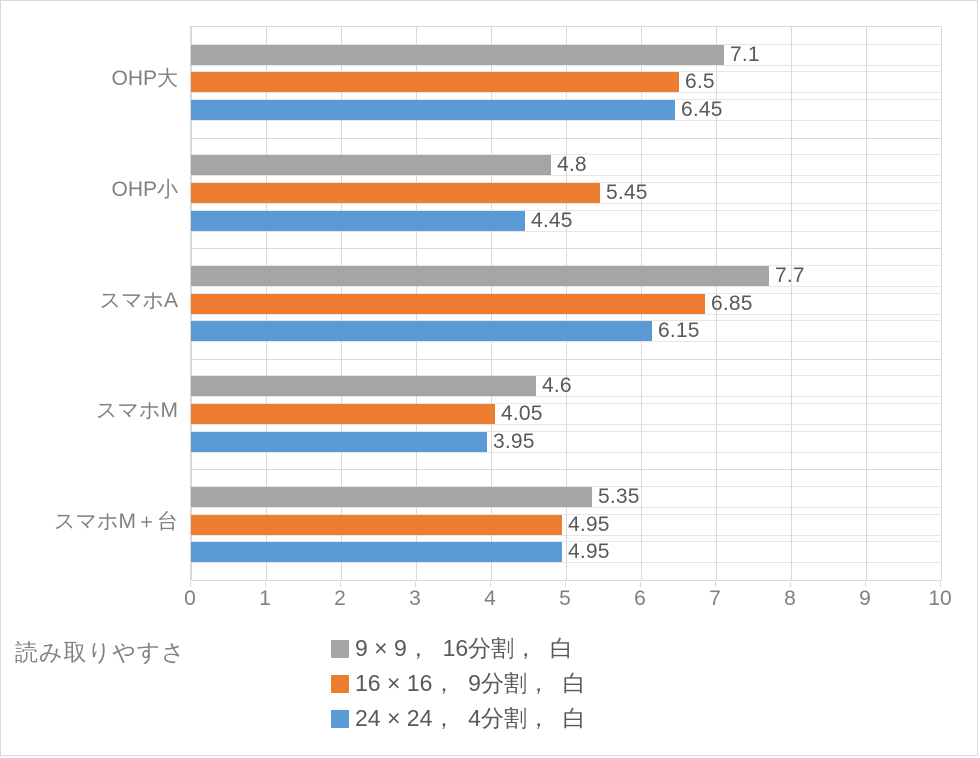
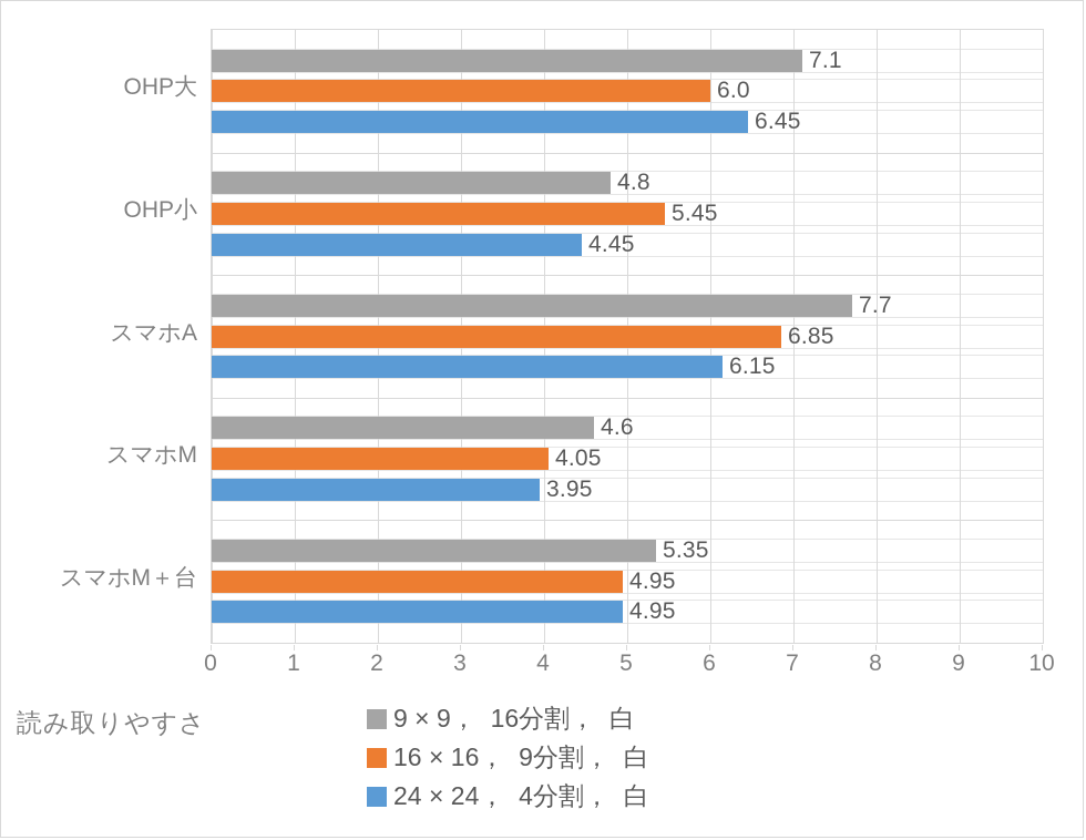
16×16， 9分割，白/OHP大: 6.5 -> 6.0
